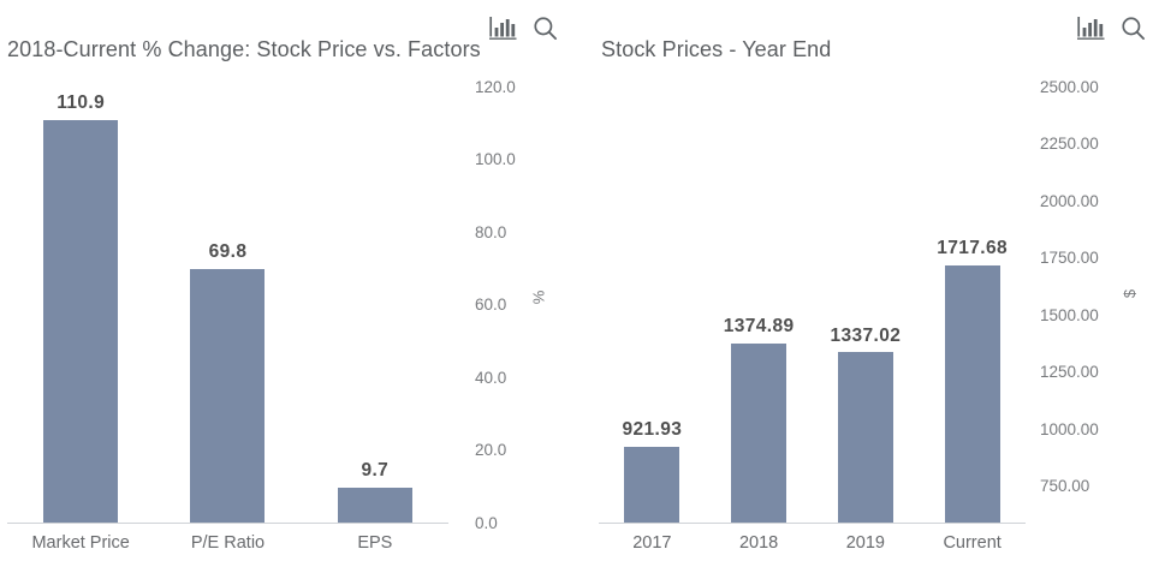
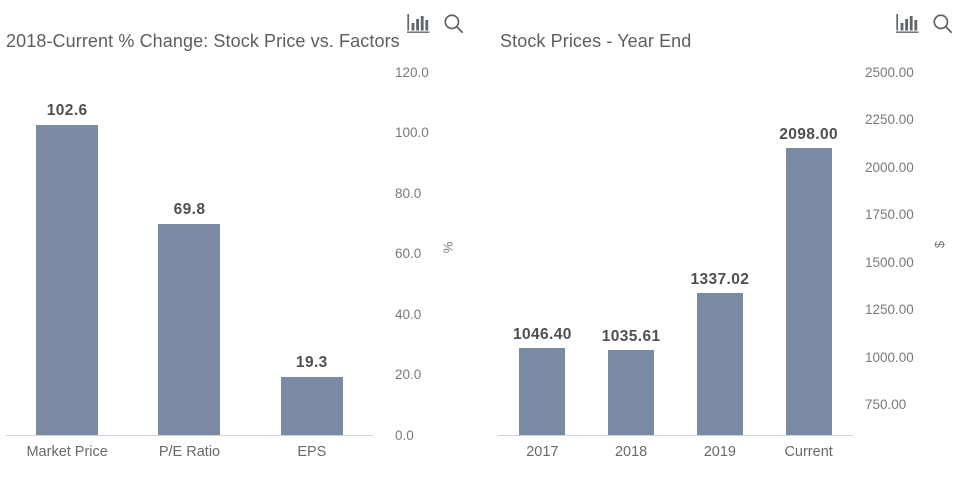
2018-Current % Change: Stock Price vs. Factors/Market Price: 110.9 -> 102.6
2018-Current % Change: Stock Price vs. Factors/EPS: 9.7 -> 19.3
Stock Prices - Year End/2017: 921.93 -> 1046.40
Stock Prices - Year End/2018: 1374.89 -> 1035.61
Stock Prices - Year End/Current: 1717.68 -> 2098.00
